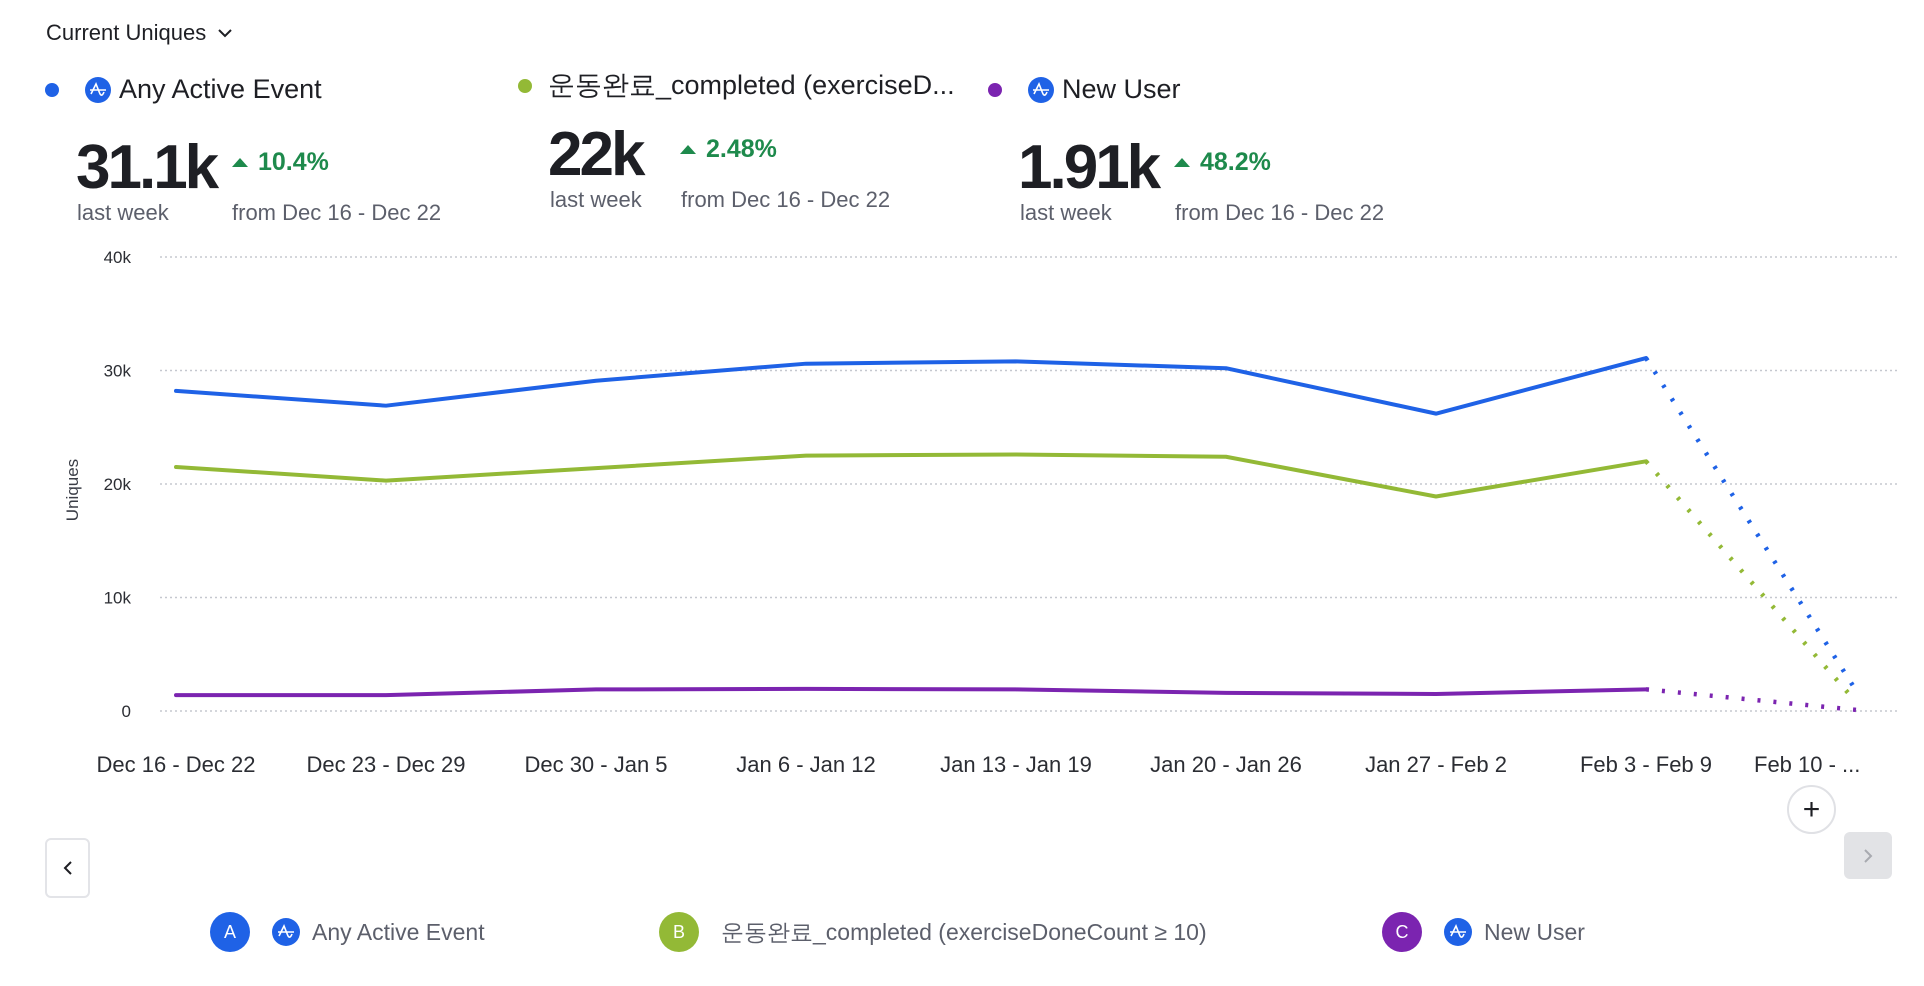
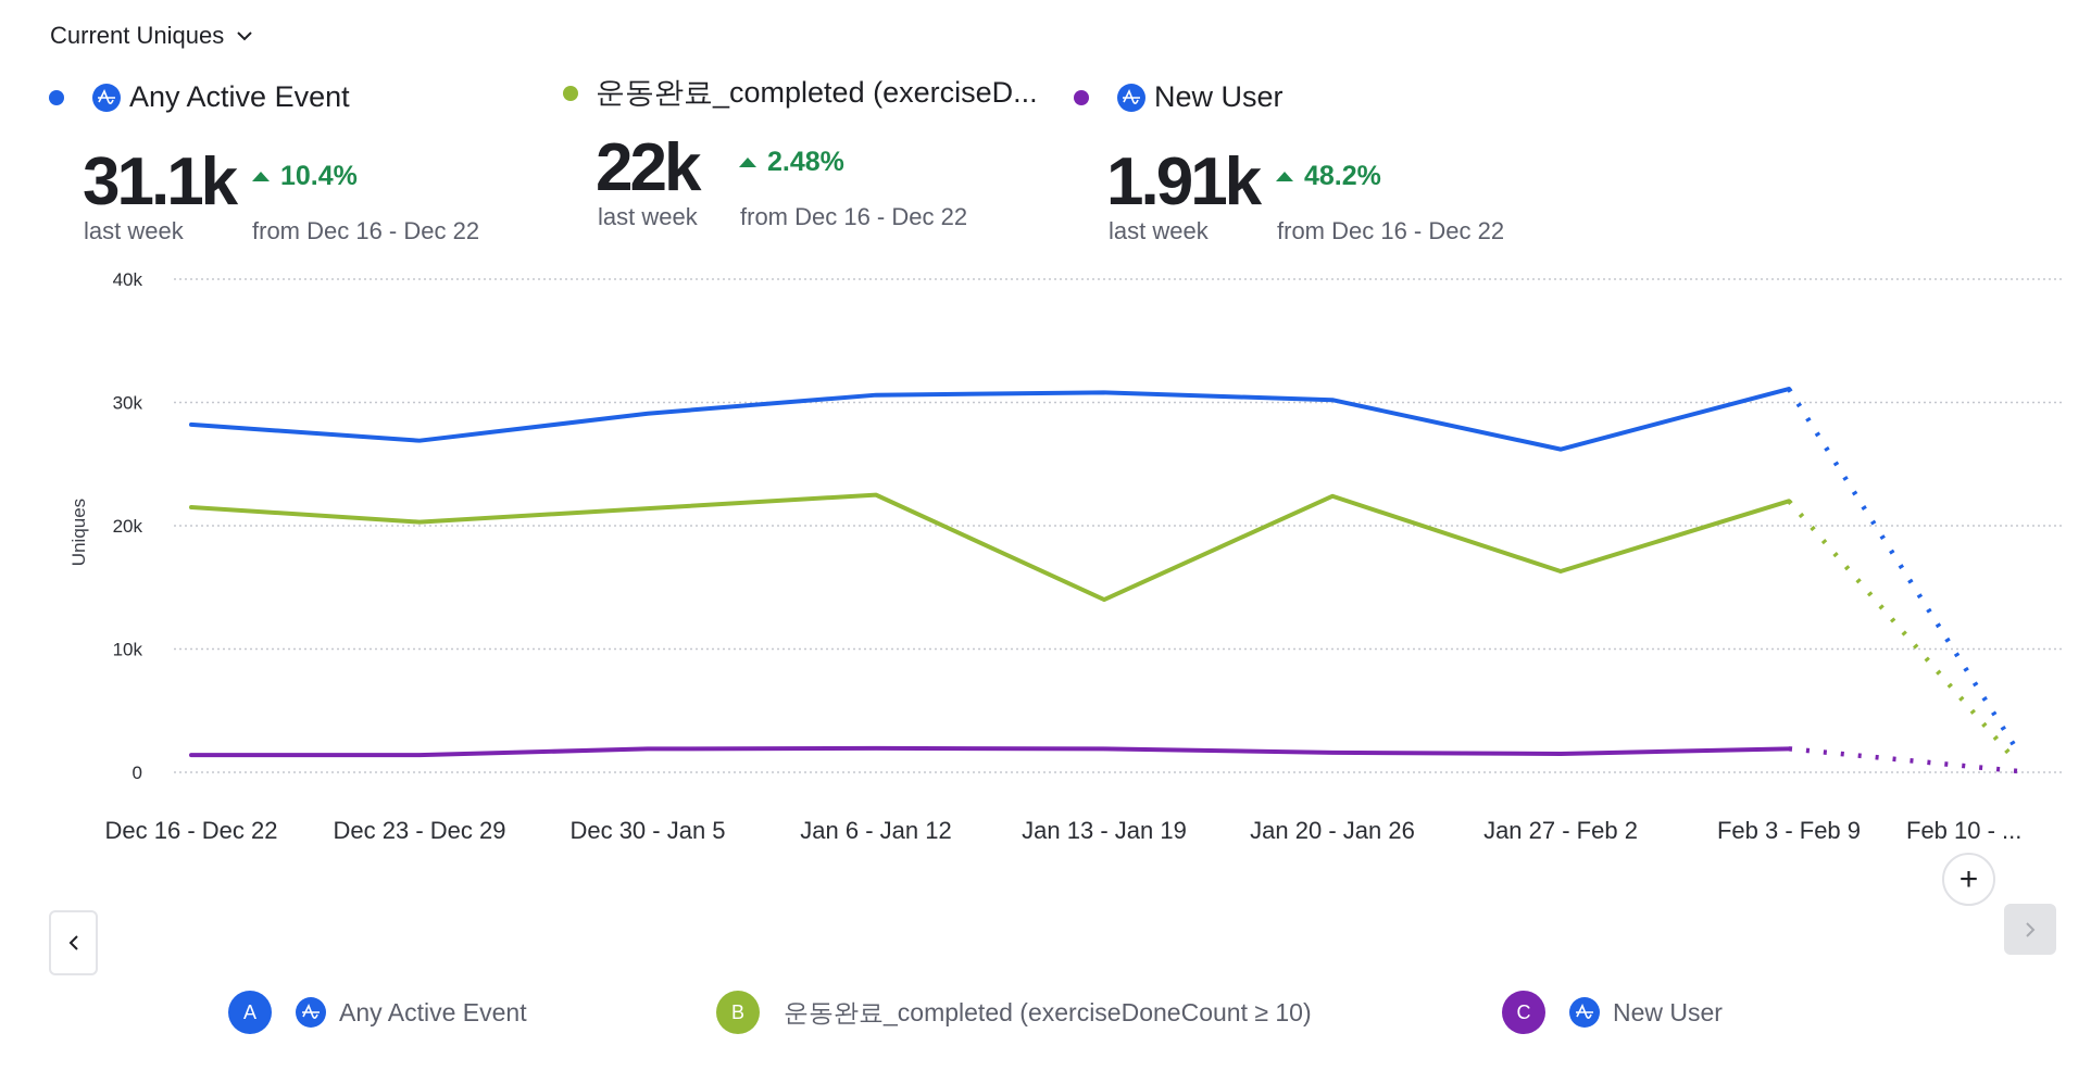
운동완료_completed (exerciseDoneCount ≥ 10)/Jan 13 - Jan 19: 22.6k -> 14.0k
운동완료_completed (exerciseDoneCount ≥ 10)/Jan 27 - Feb 2: 18.9k -> 16.3k
